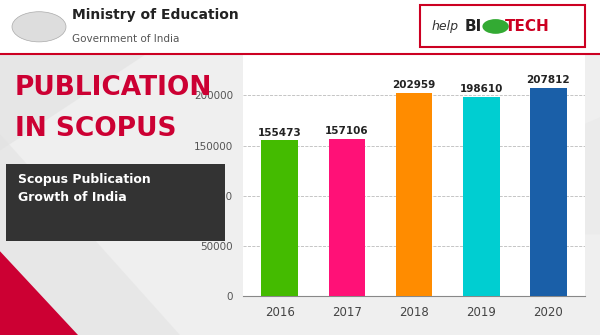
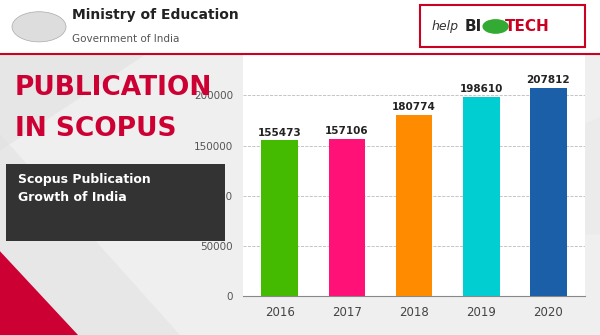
2018: 202959 -> 180774
